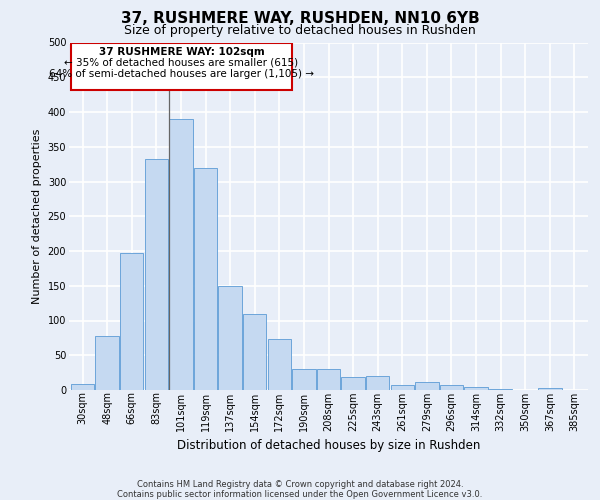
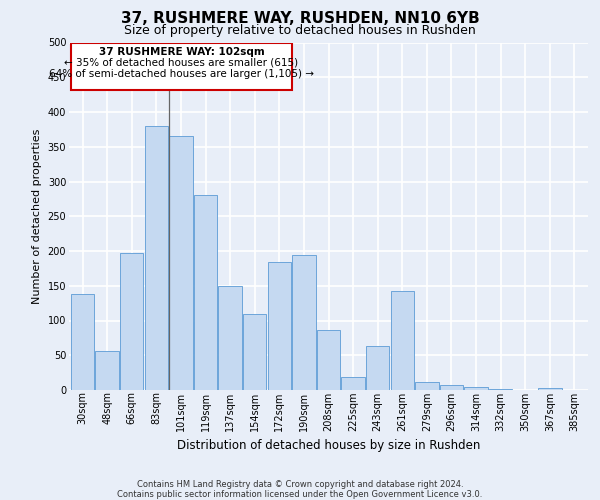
30sqm: 8 -> 138
48sqm: 78 -> 56
83sqm: 333 -> 380
101sqm: 390 -> 366
119sqm: 320 -> 280
172sqm: 73 -> 184
190sqm: 30 -> 194
208sqm: 30 -> 86
243sqm: 20 -> 64
261sqm: 7 -> 142
